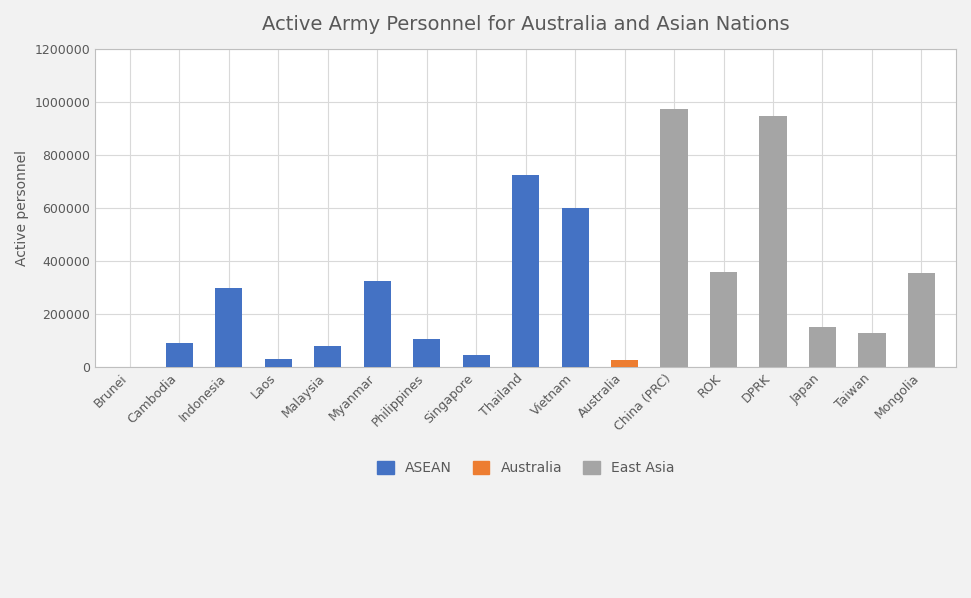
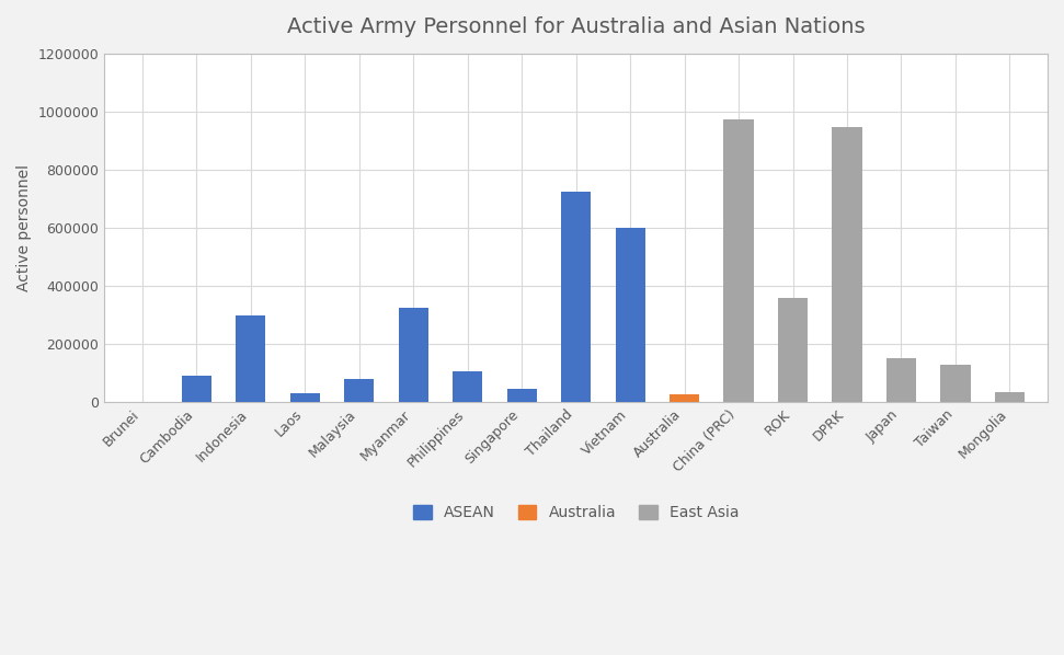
Mongolia: 355000 -> 35000
